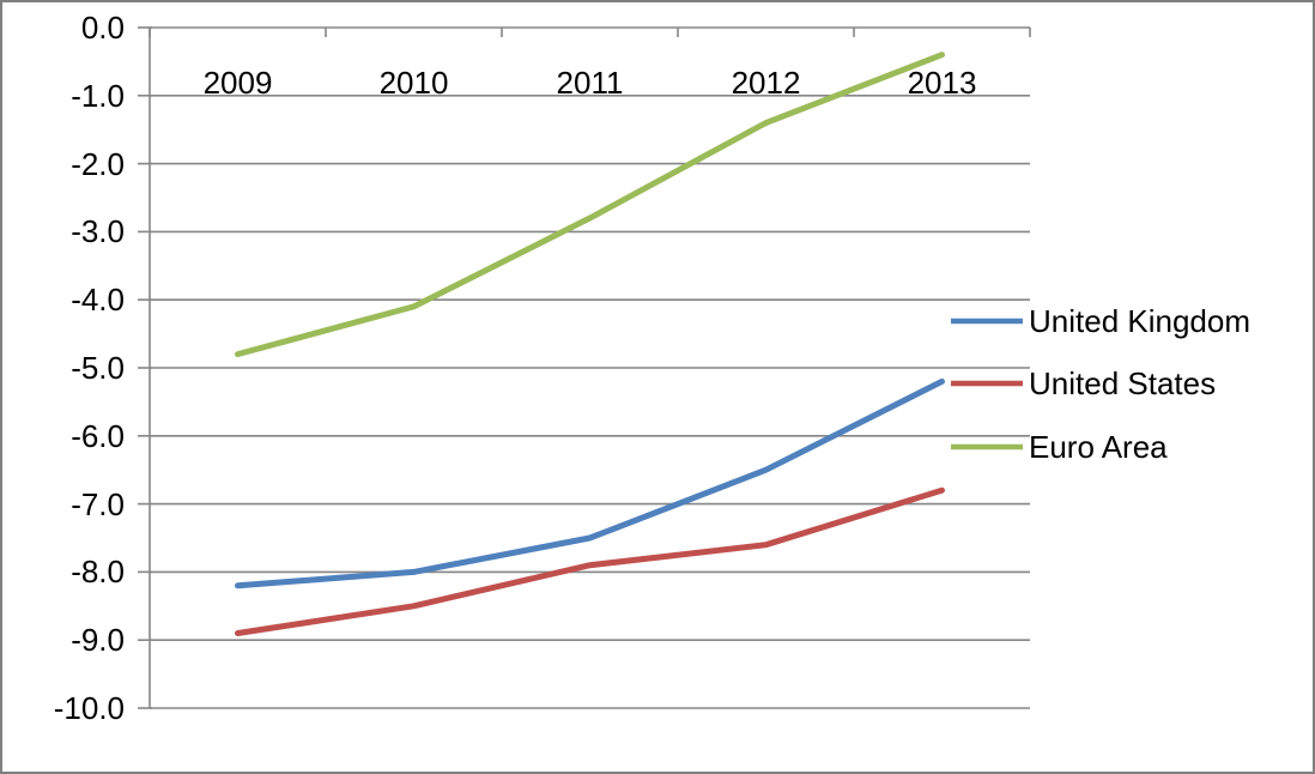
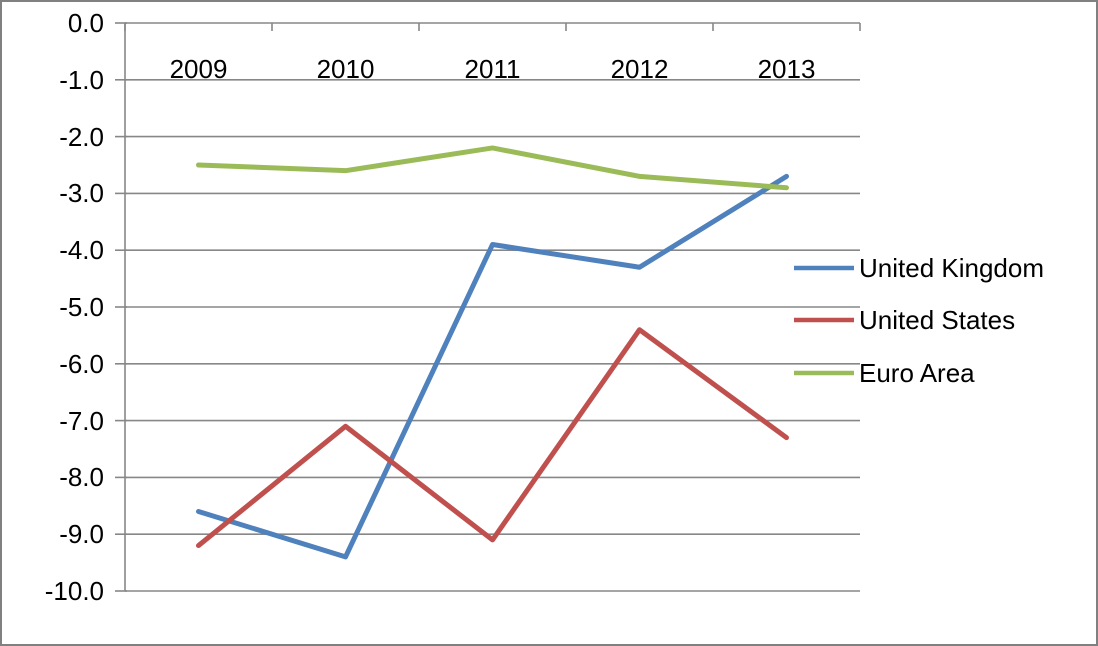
United Kingdom/2009: -8.2 -> -8.6
United States/2009: -8.9 -> -9.2
Euro Area/2009: -4.8 -> -2.5
United Kingdom/2010: -8.0 -> -9.4
United States/2010: -8.5 -> -7.1
Euro Area/2010: -4.1 -> -2.6
United Kingdom/2011: -7.5 -> -3.9
United States/2011: -7.9 -> -9.1
Euro Area/2011: -2.8 -> -2.2
United Kingdom/2012: -6.5 -> -4.3
United States/2012: -7.6 -> -5.4
Euro Area/2012: -1.4 -> -2.7
United Kingdom/2013: -5.2 -> -2.7
United States/2013: -6.8 -> -7.3
Euro Area/2013: -0.4 -> -2.9
